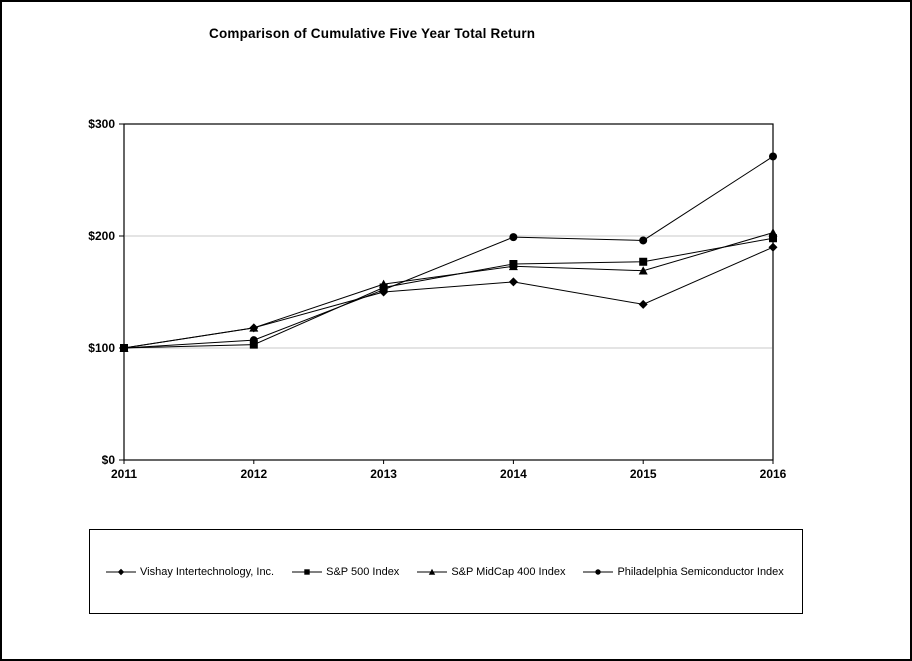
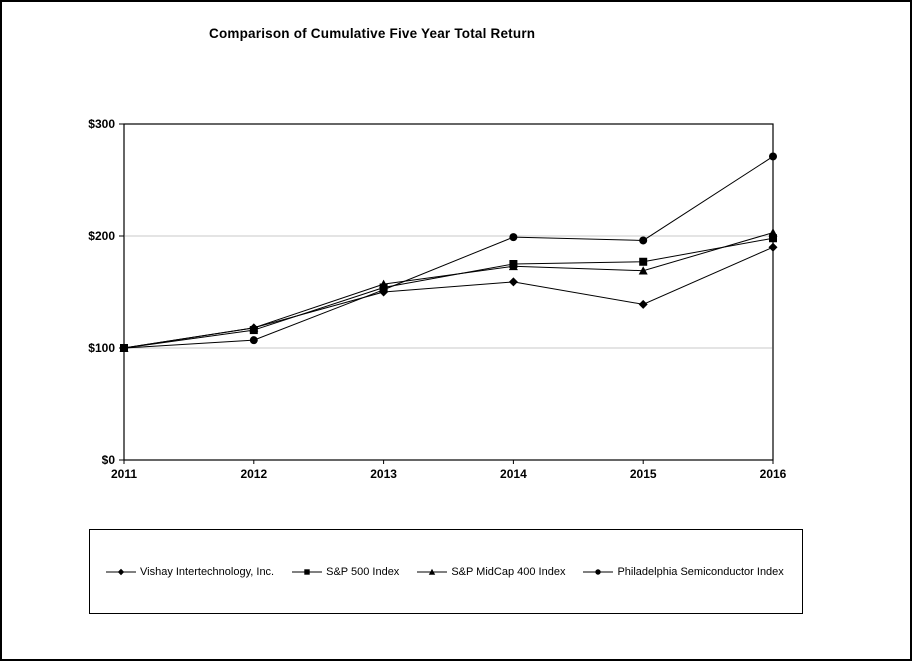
S&P 500 Index/2012: $103 -> $116
